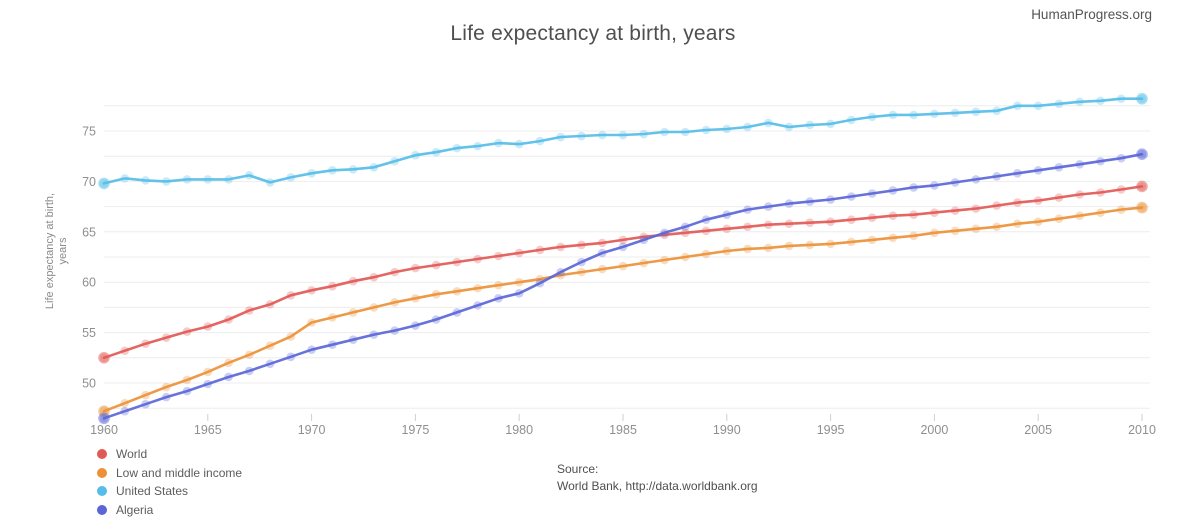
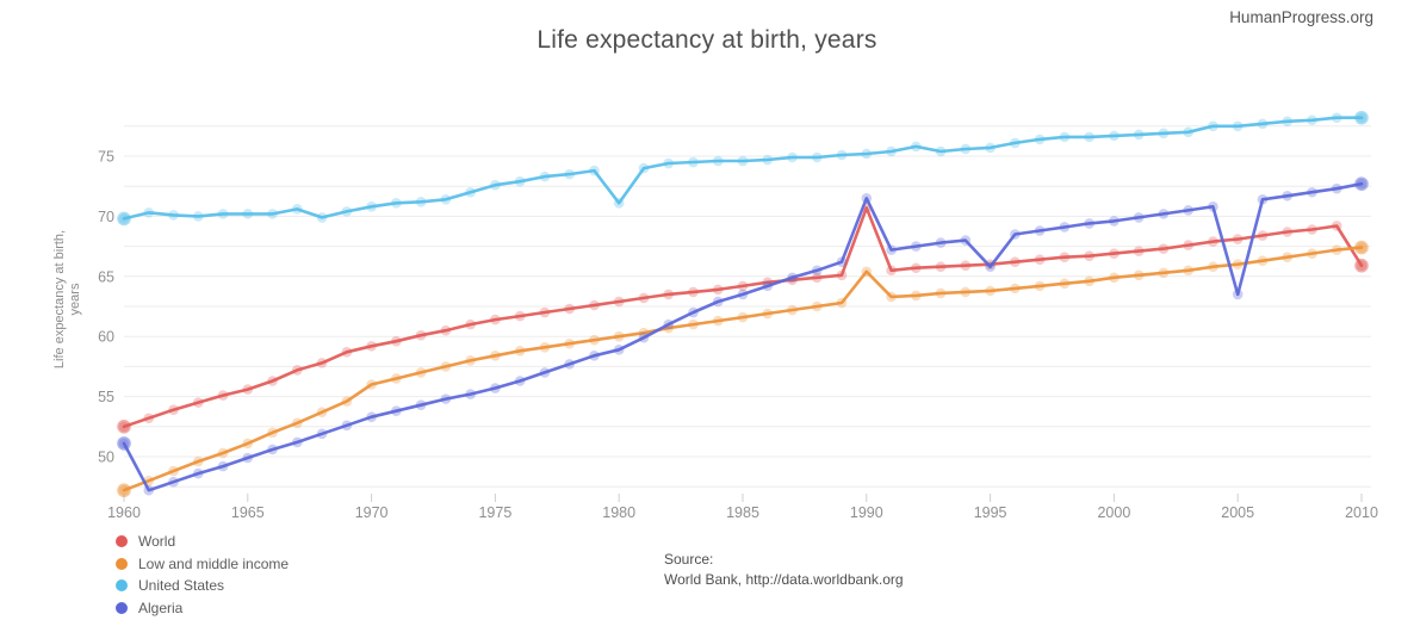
Algeria/1960: 46.5 -> 51.1
United States/1980: 73.7 -> 71.1
World/1990: 65.3 -> 70.7
Low and middle income/1990: 63.1 -> 65.4
Algeria/1990: 66.7 -> 71.5
Algeria/1995: 68.2 -> 65.8
Algeria/2005: 71.1 -> 63.5
World/2010: 69.5 -> 65.9
